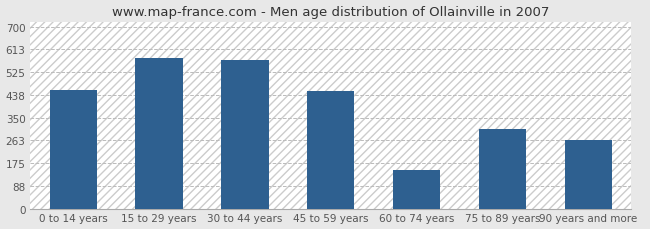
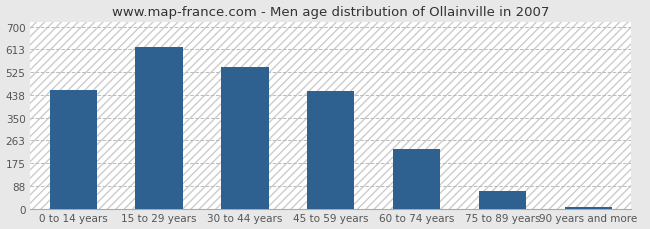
15 to 29 years: 580 -> 620
30 to 44 years: 570 -> 543
60 to 74 years: 150 -> 228
75 to 89 years: 305 -> 68
90 years and more: 265 -> 8
